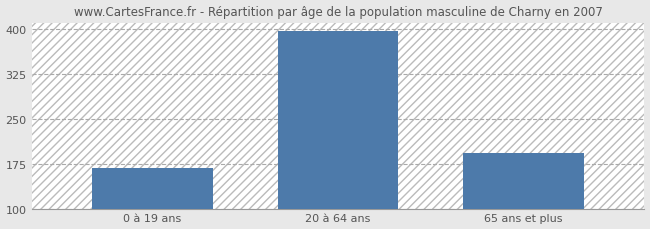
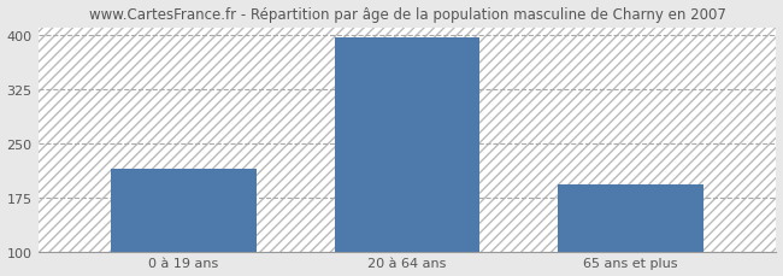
0 à 19 ans: 168 -> 214
